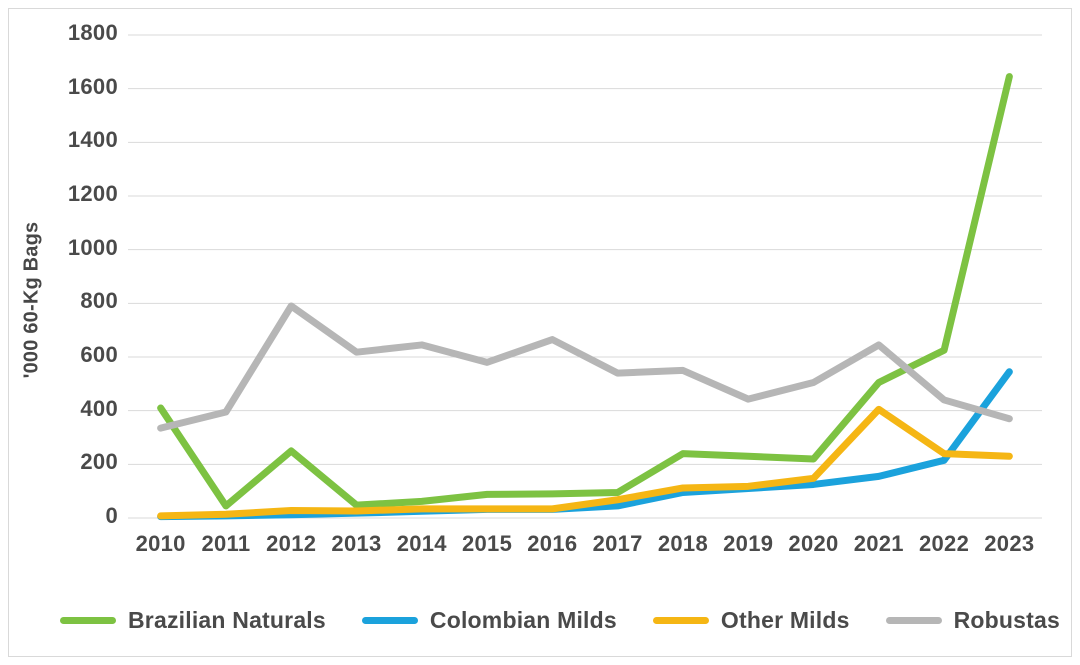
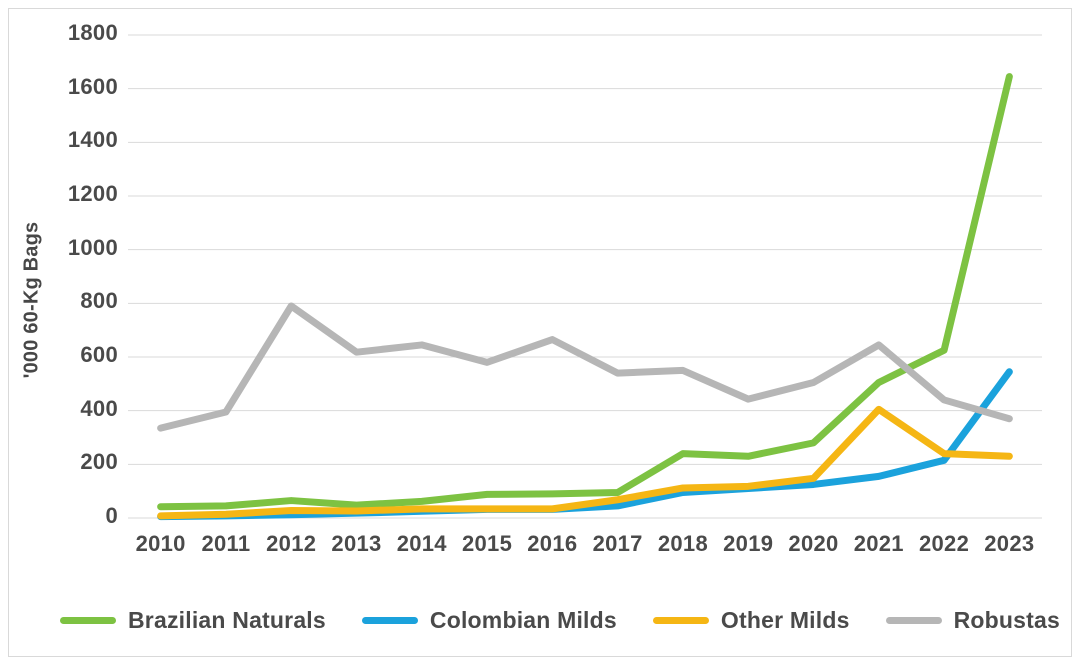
Brazilian Naturals/2010: 410 -> 40
Brazilian Naturals/2012: 250 -> 60
Brazilian Naturals/2020: 220 -> 280
